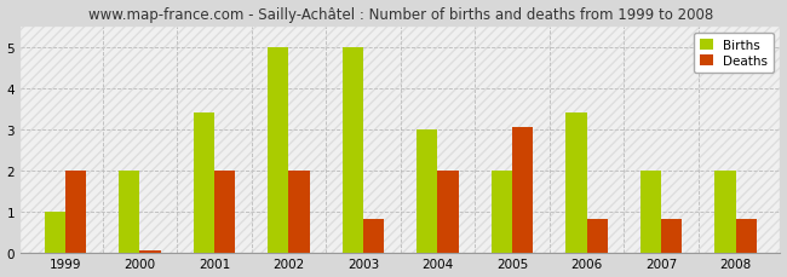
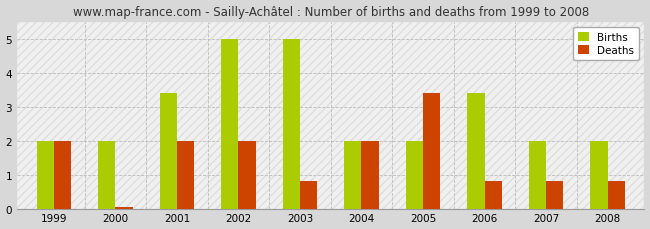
Births/1999: 1.0 -> 2.0
Births/2004: 3.0 -> 2.0
Deaths/2005: 3.05 -> 3.40
